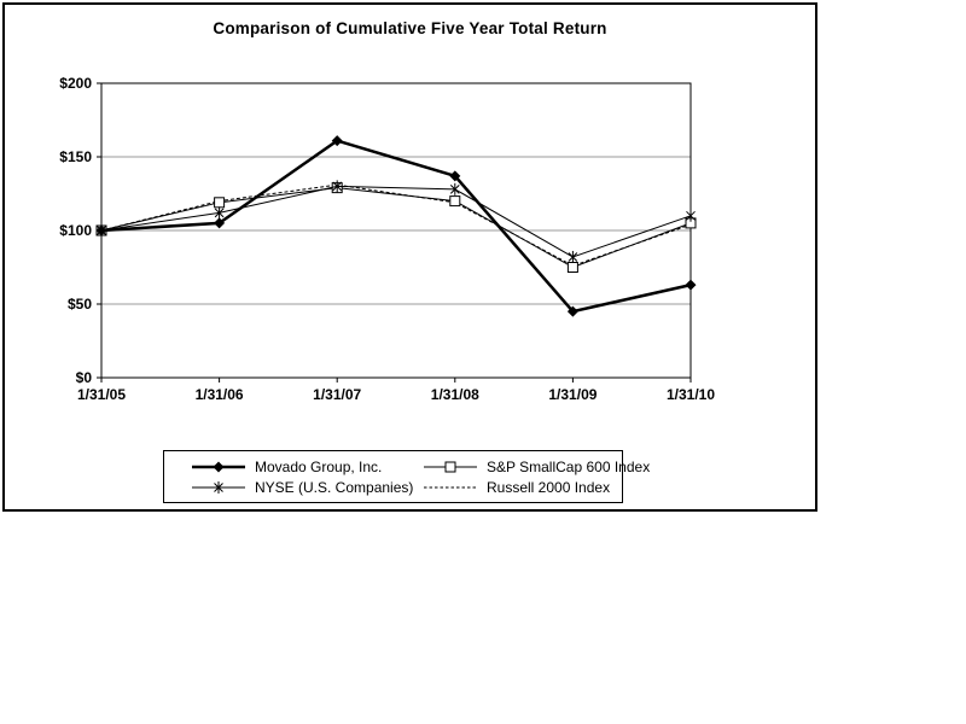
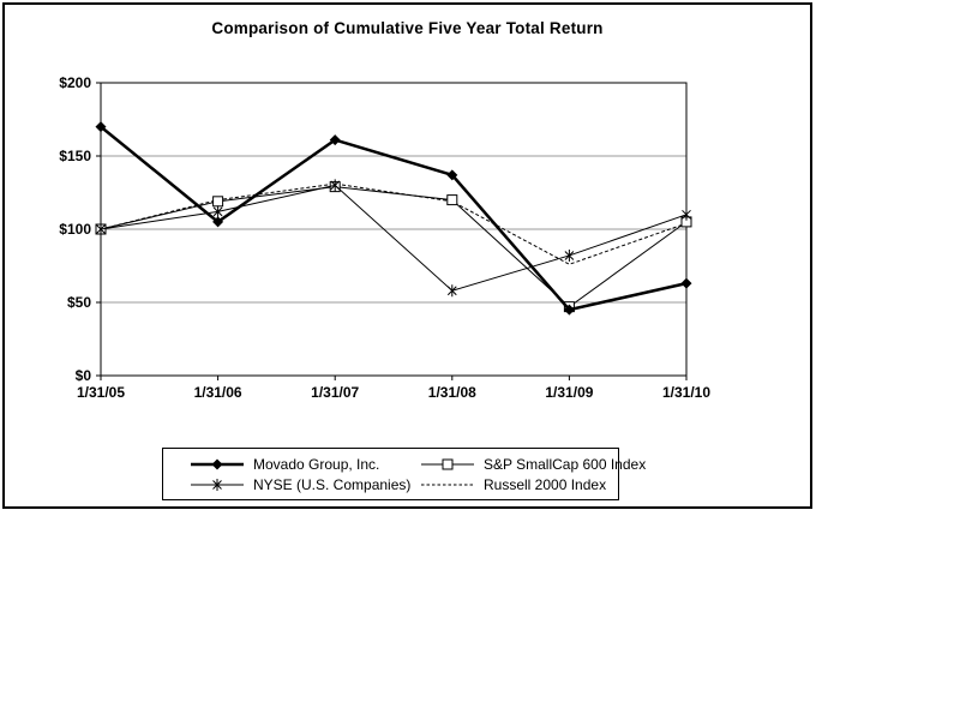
Movado Group, Inc./1/31/05: $100 -> $170
NYSE (U.S. Companies)/1/31/08: $128 -> $58
S&P SmallCap 600 Index/1/31/09: $75 -> $47
